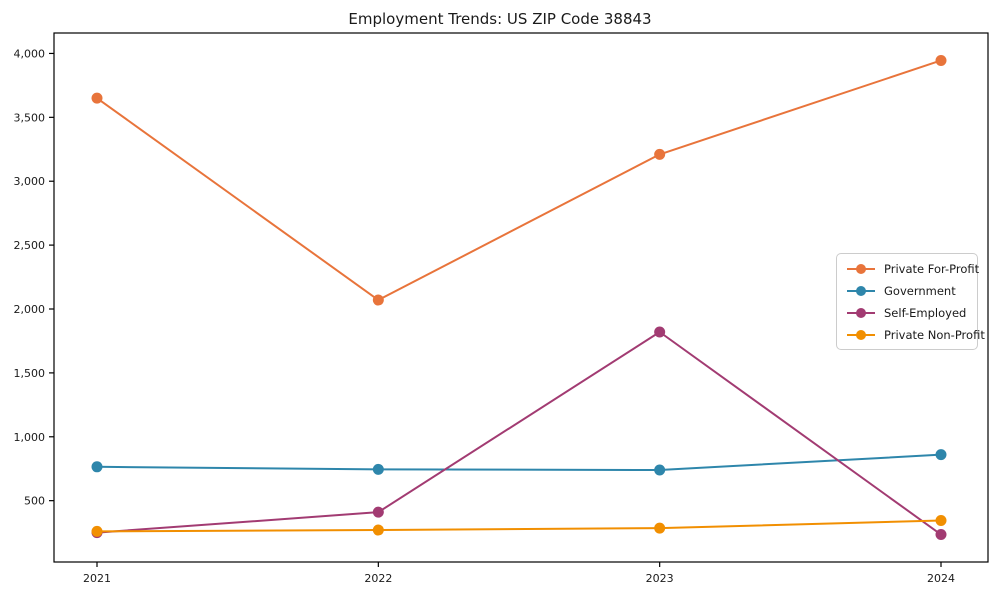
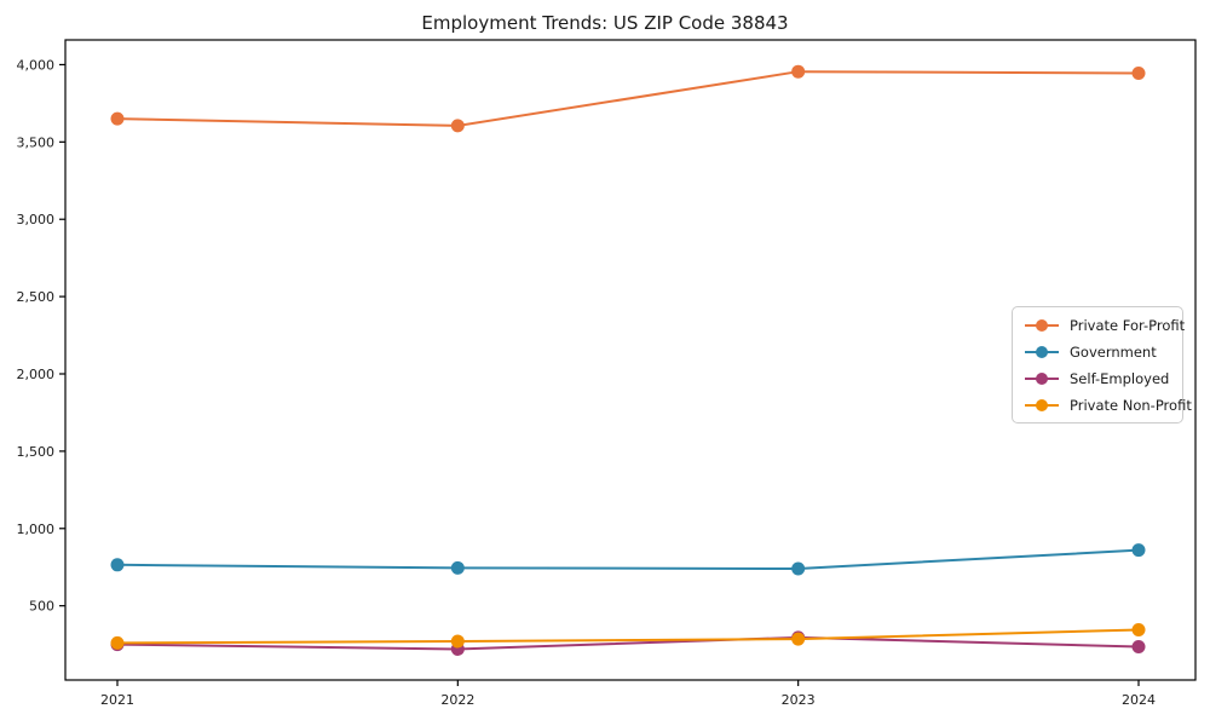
Private For-Profit/2022: 2070 -> 3600
Self-Employed/2022: 410 -> 220
Private For-Profit/2023: 3210 -> 3960
Self-Employed/2023: 1820 -> 300
